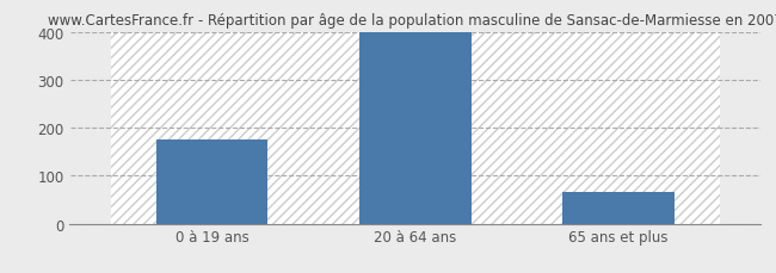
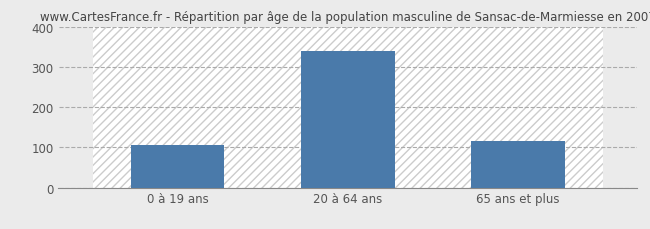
0 à 19 ans: 175 -> 105
20 à 64 ans: 400 -> 340
65 ans et plus: 65 -> 115
